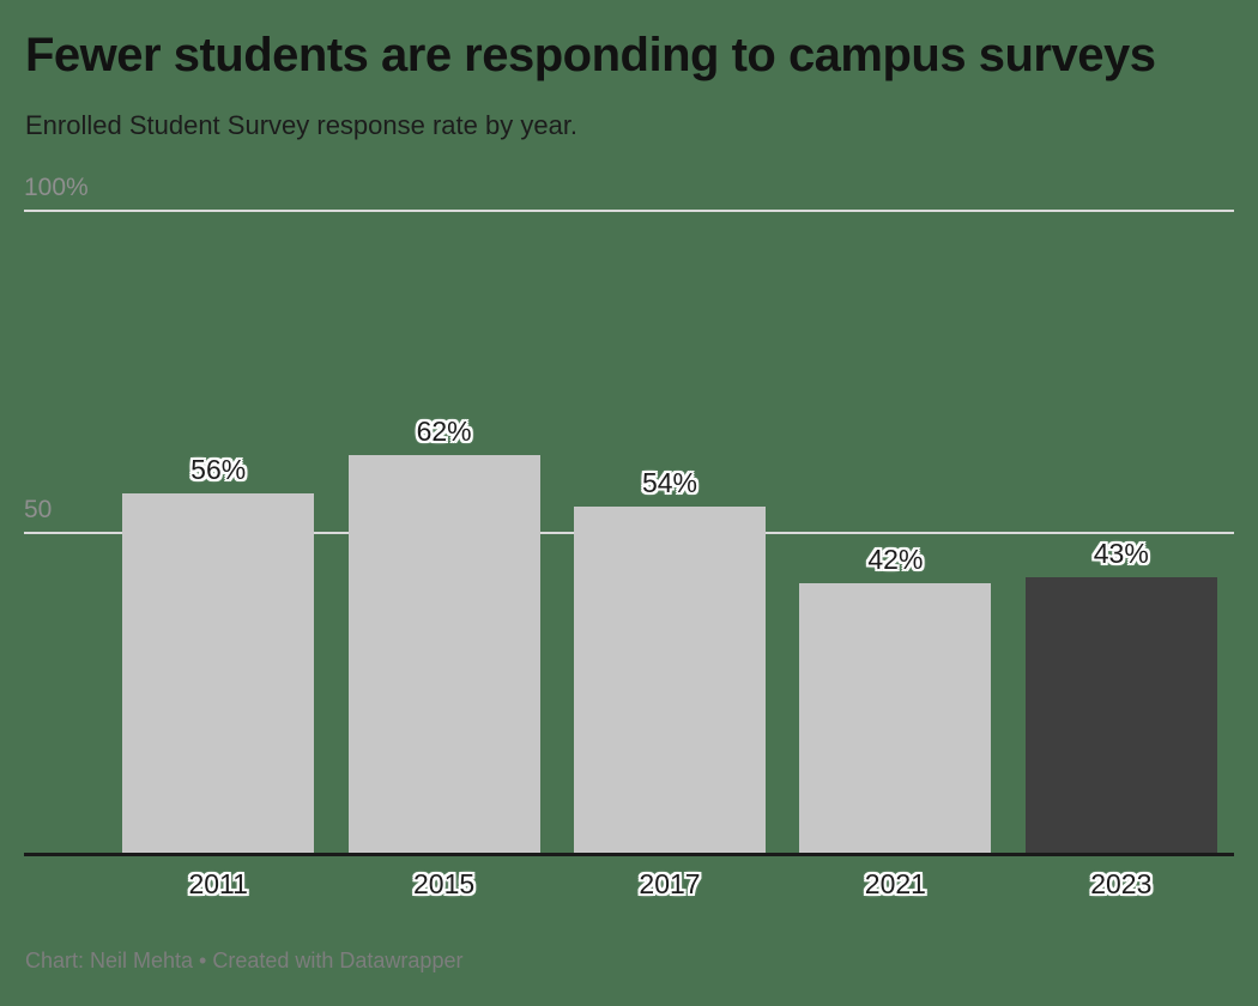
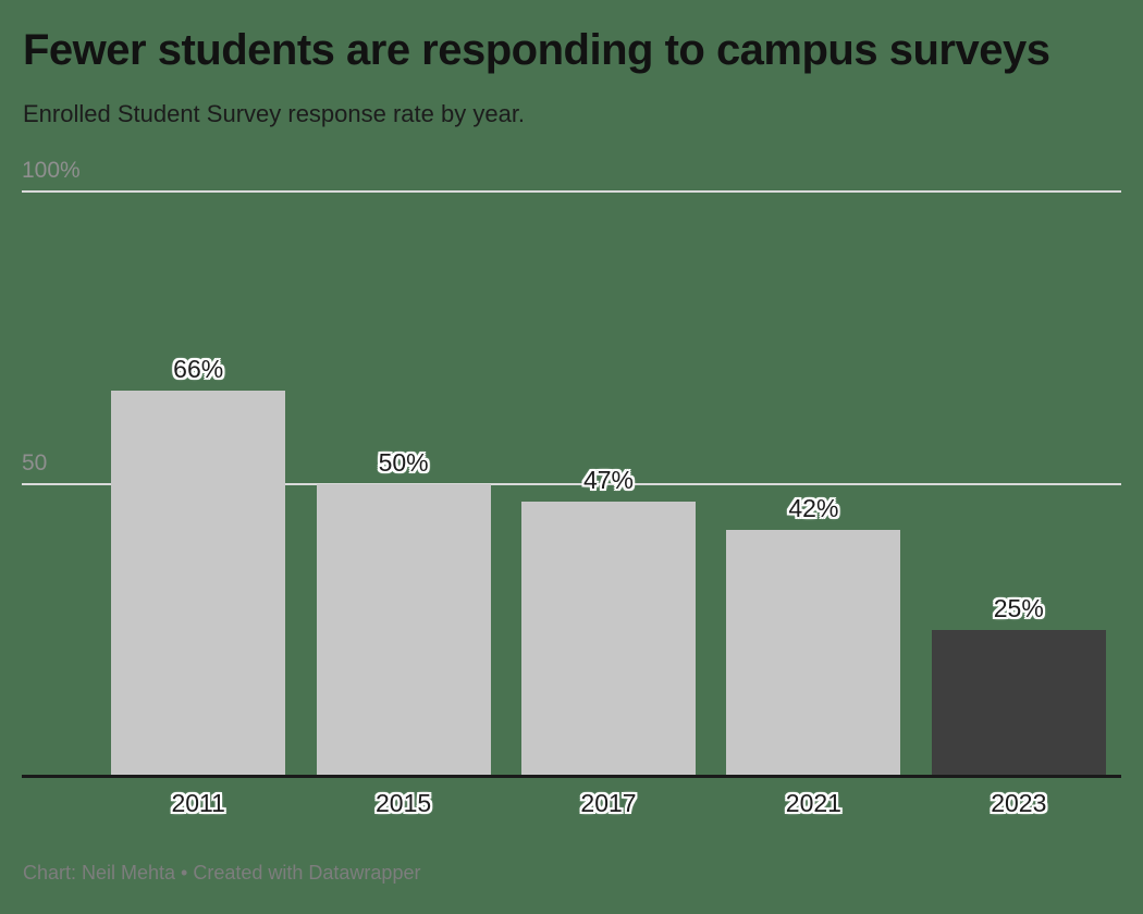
2011: 56% -> 66%
2015: 62% -> 50%
2017: 54% -> 47%
2023: 43% -> 25%
